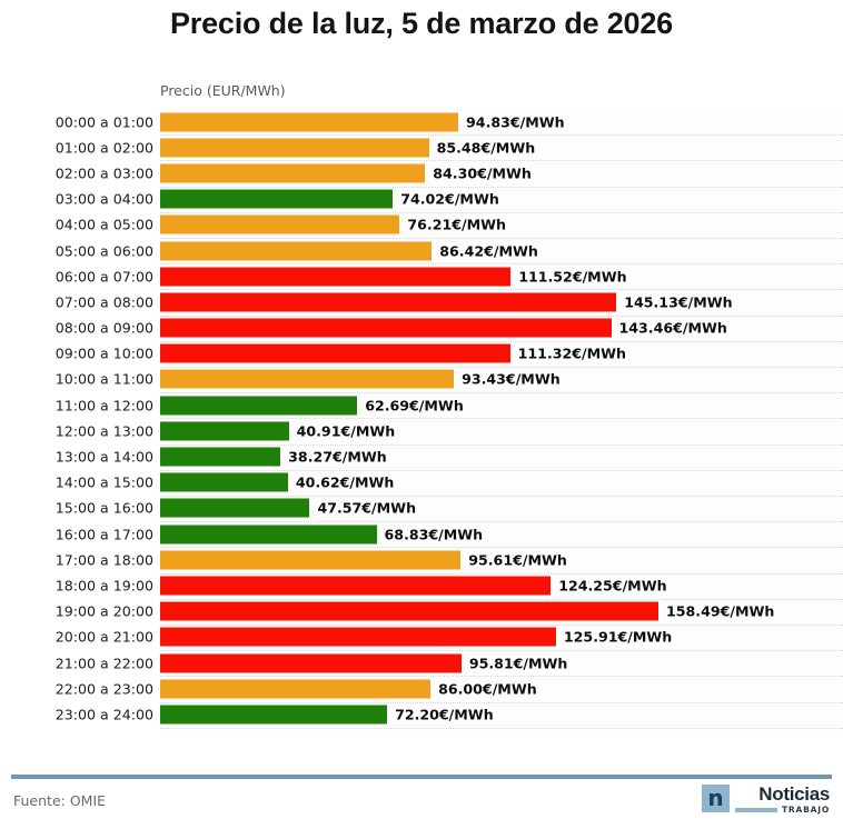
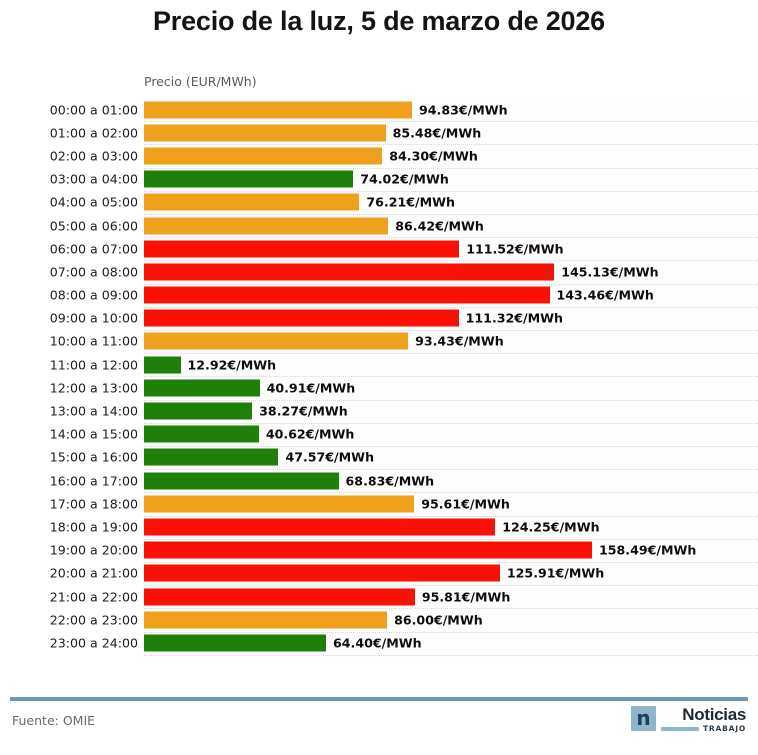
11:00 a 12:00: 62.69 -> 12.92
23:00 a 24:00: 72.20 -> 64.40
